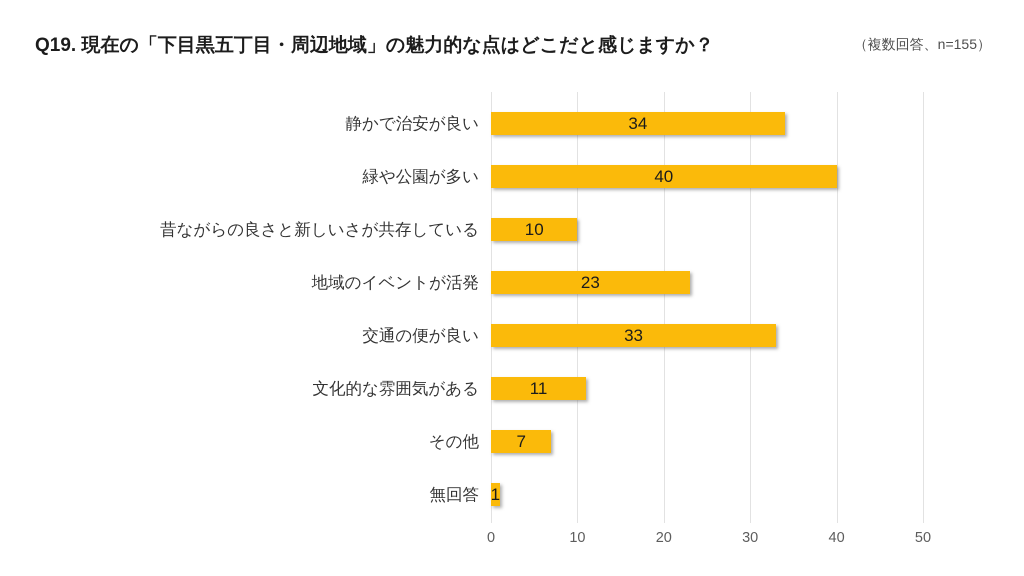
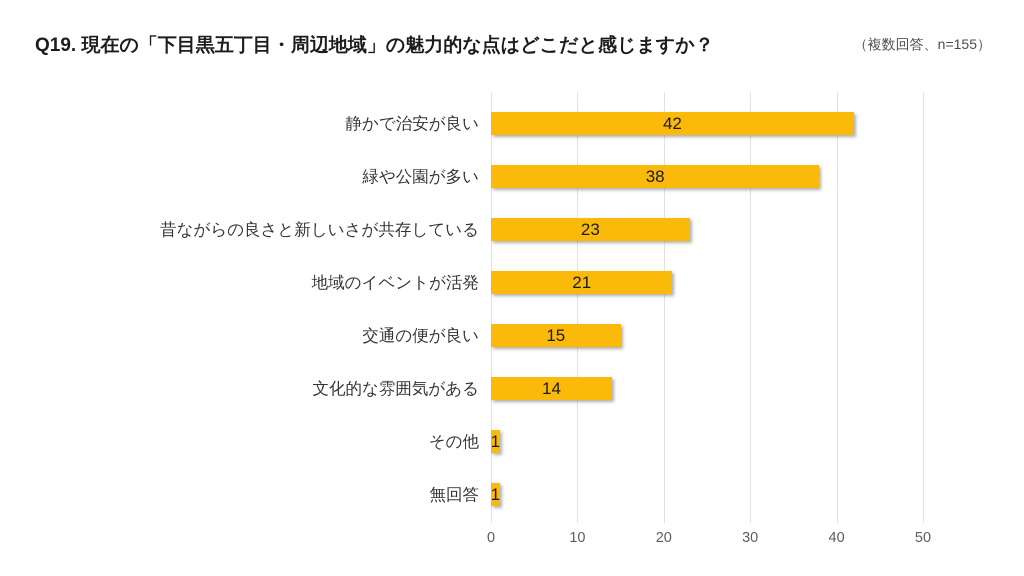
静かで治安が良い: 34 -> 42
緑や公園が多い: 40 -> 38
昔ながらの良さと新しいさが共存している: 10 -> 23
地域のイベントが活発: 23 -> 21
交通の便が良い: 33 -> 15
文化的な雰囲気がある: 11 -> 14
その他: 7 -> 1
